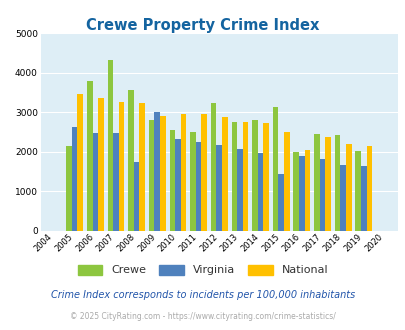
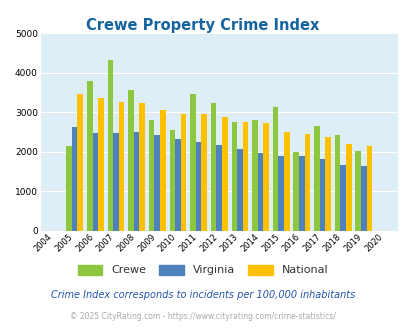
Virginia/2008: 1750 -> 2510
Virginia/2009: 3000 -> 2420
National/2009: 2900 -> 3060
Crewe/2011: 2500 -> 3450
Virginia/2015: 1450 -> 1900
National/2016: 2050 -> 2460
Crewe/2017: 2450 -> 2650
